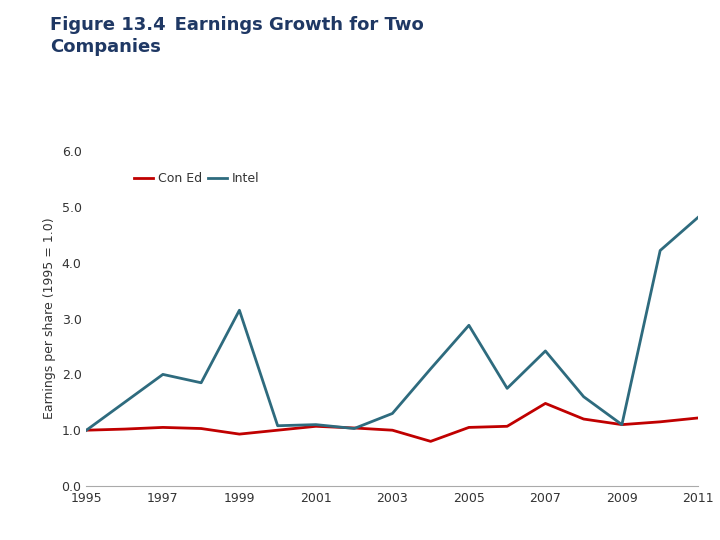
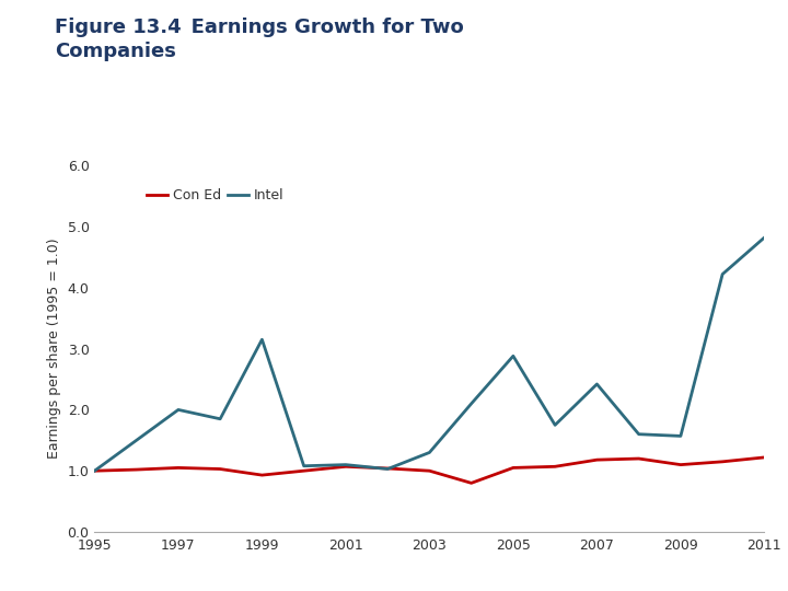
Con Ed/2007: 1.48 -> 1.18
Intel/2009: 1.10 -> 1.57
